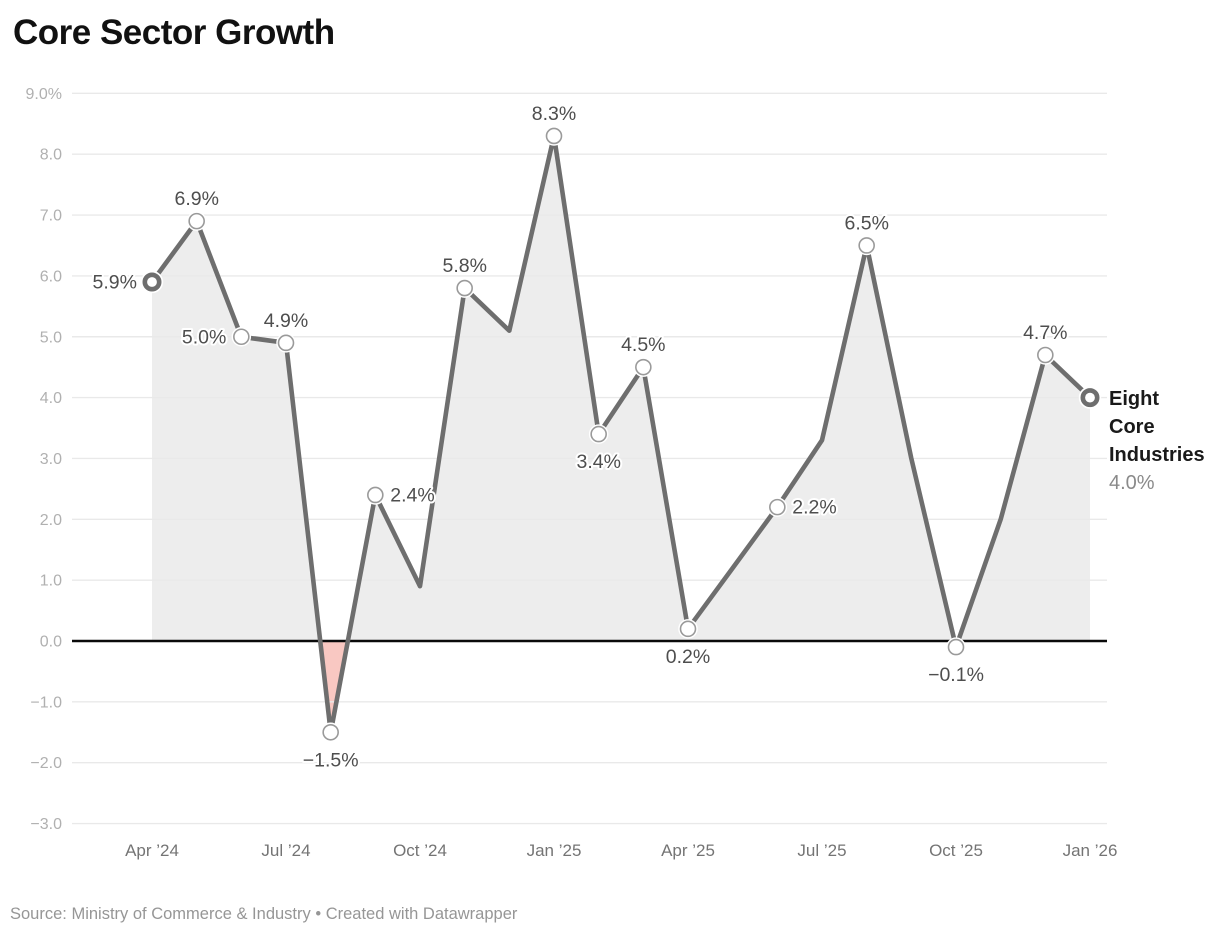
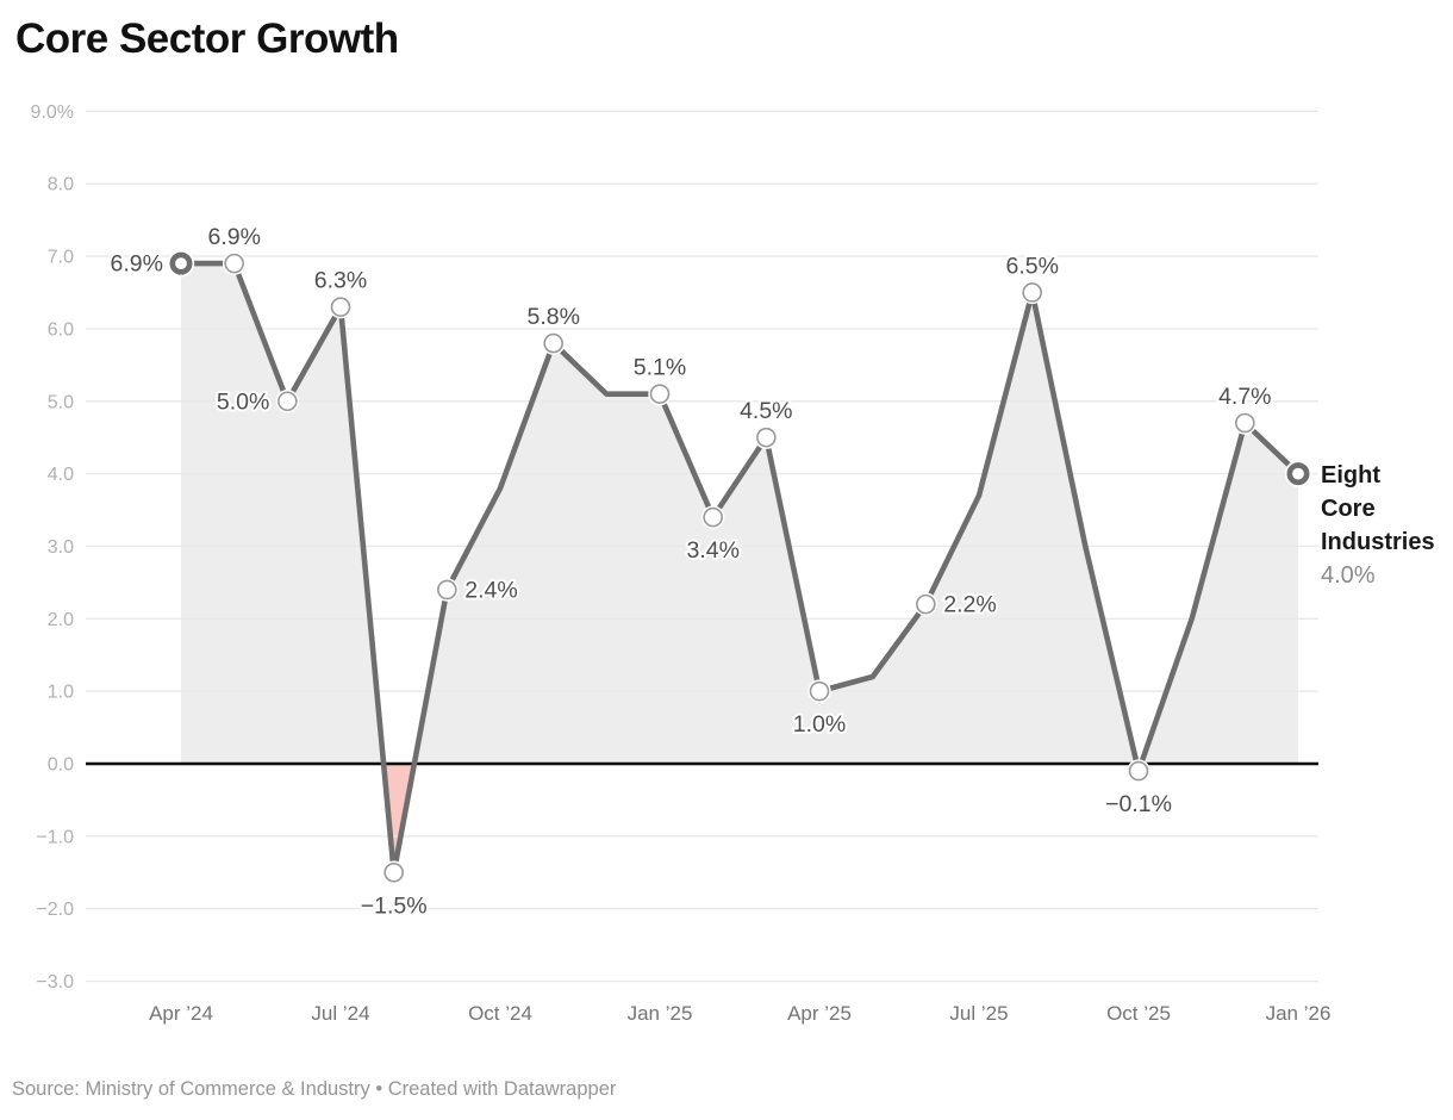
Apr ’24: 5.9% -> 6.9%
Jul ’24: 4.9% -> 6.3%
Oct ’24: 0.9% -> 3.8%
Jan ’25: 8.3% -> 5.1%
Apr ’25: 0.2% -> 1.0%
Jul ’25: 3.3% -> 3.7%
